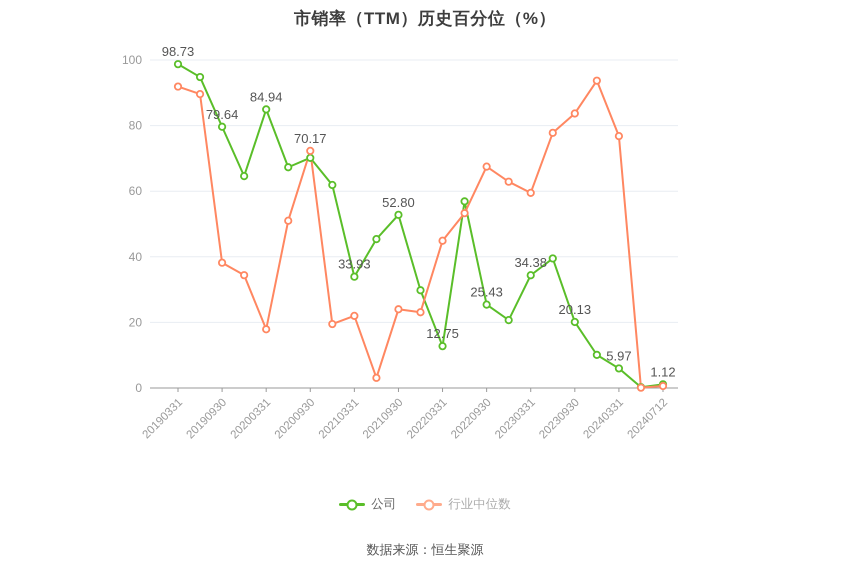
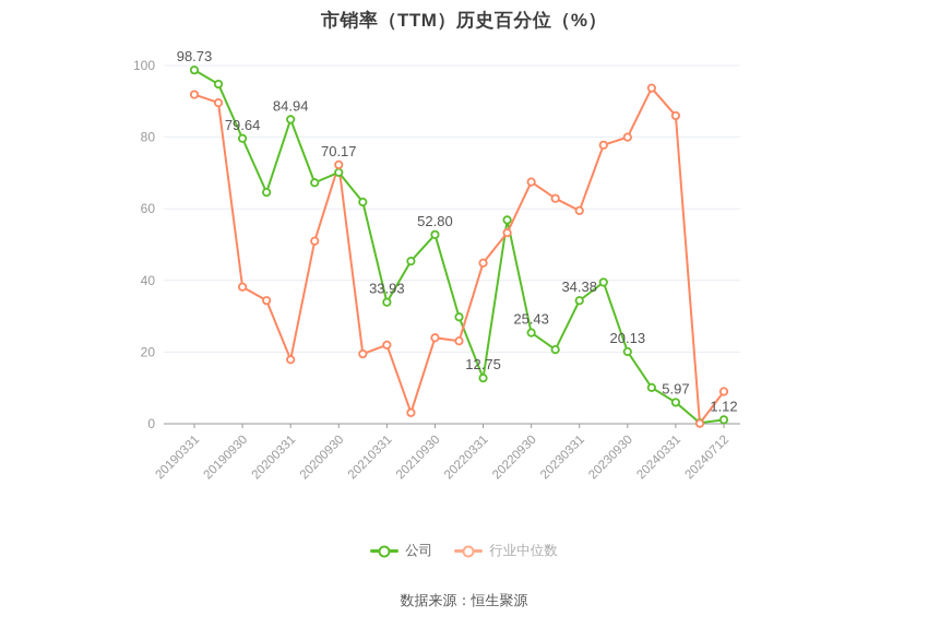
行业中位数/20230930: 84 -> 80
行业中位数/20240331: 77 -> 86
行业中位数/20240712: 1 -> 9
